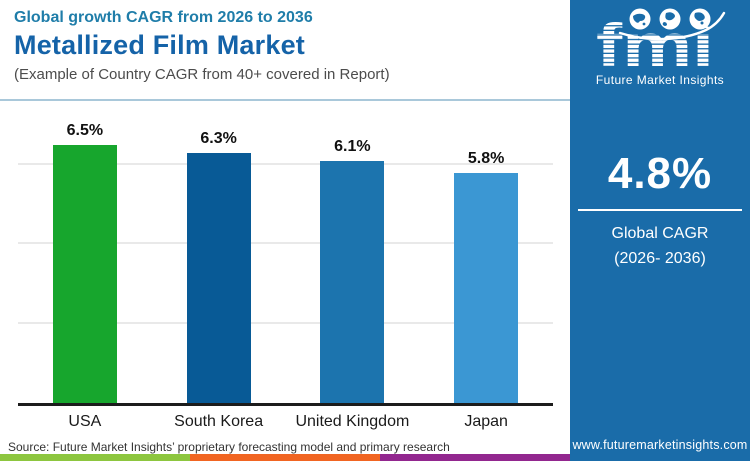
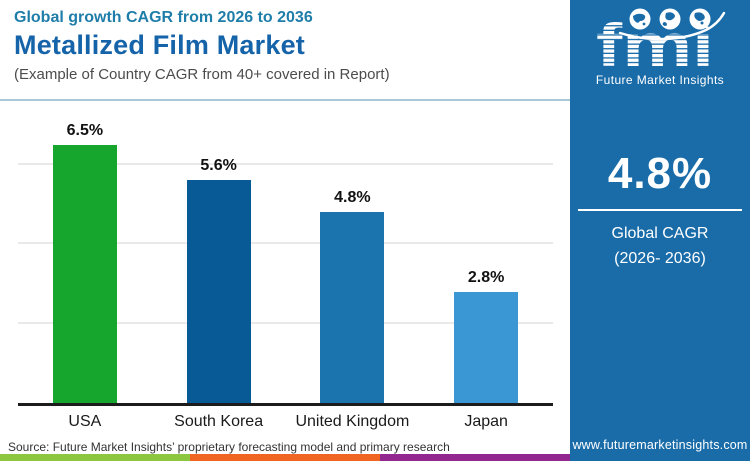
South Korea: 6.3% -> 5.6%
United Kingdom: 6.1% -> 4.8%
Japan: 5.8% -> 2.8%
